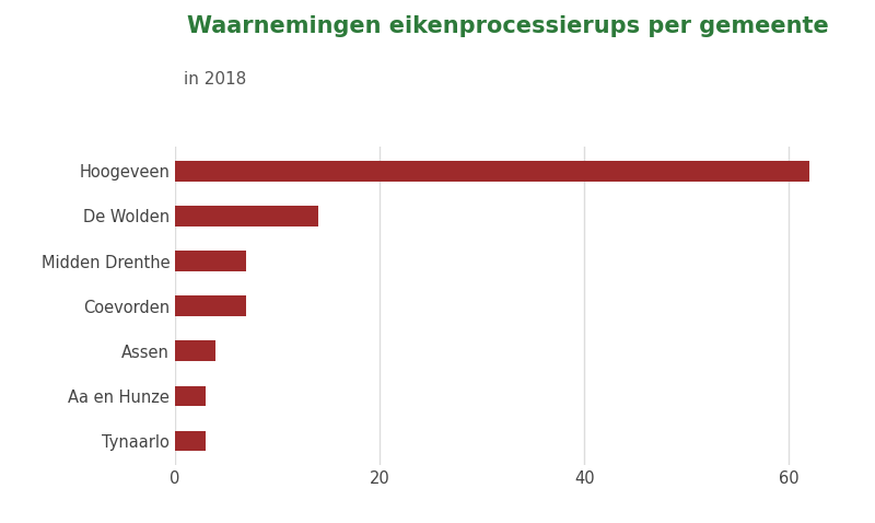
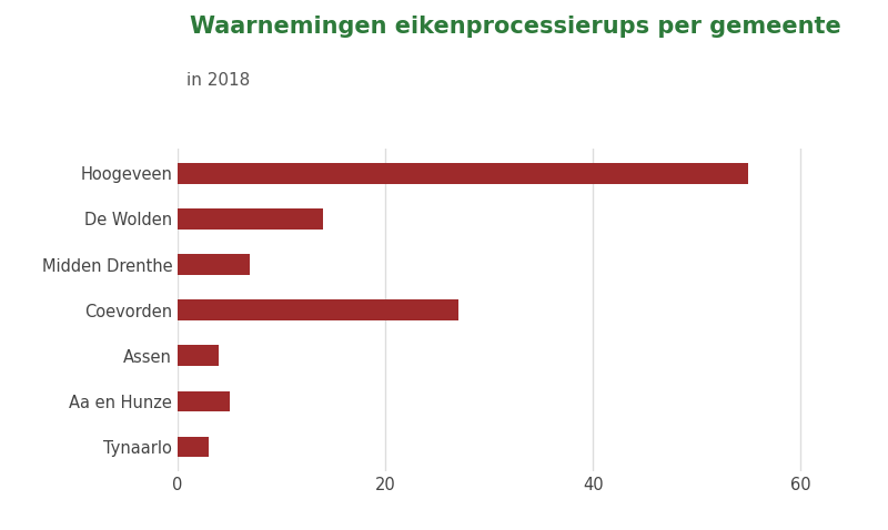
Hoogeveen: 62 -> 55
Coevorden: 7 -> 27
Aa en Hunze: 3 -> 5
